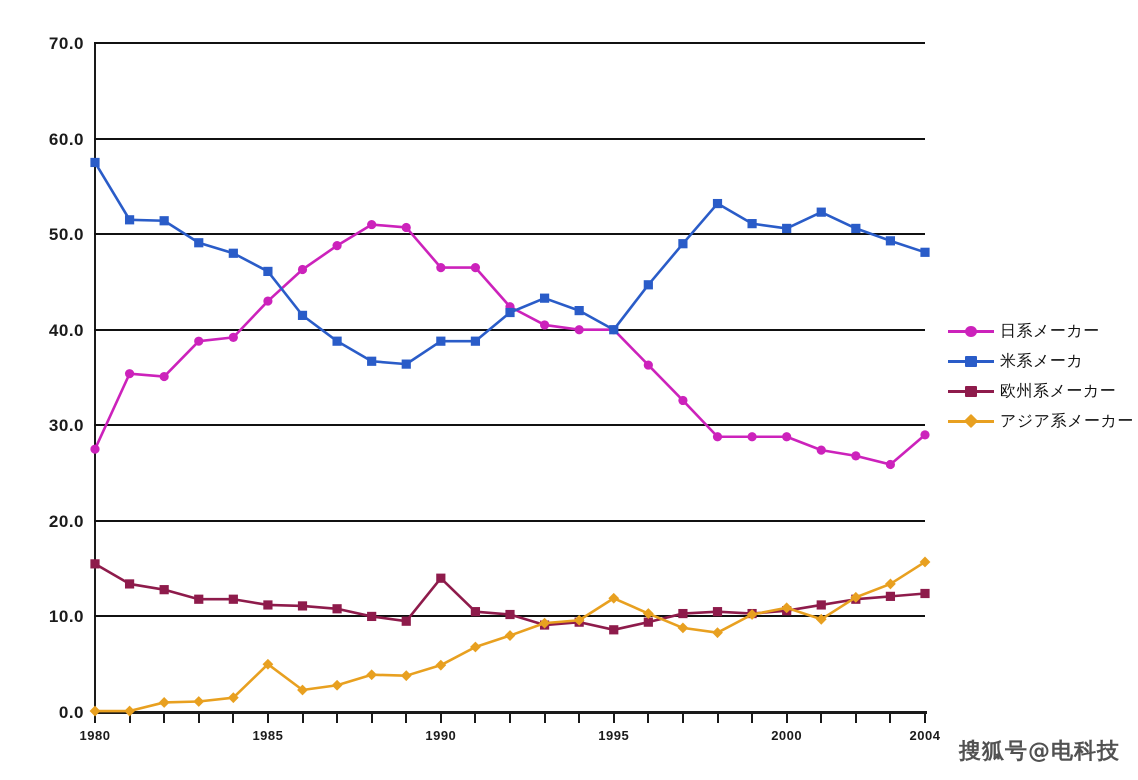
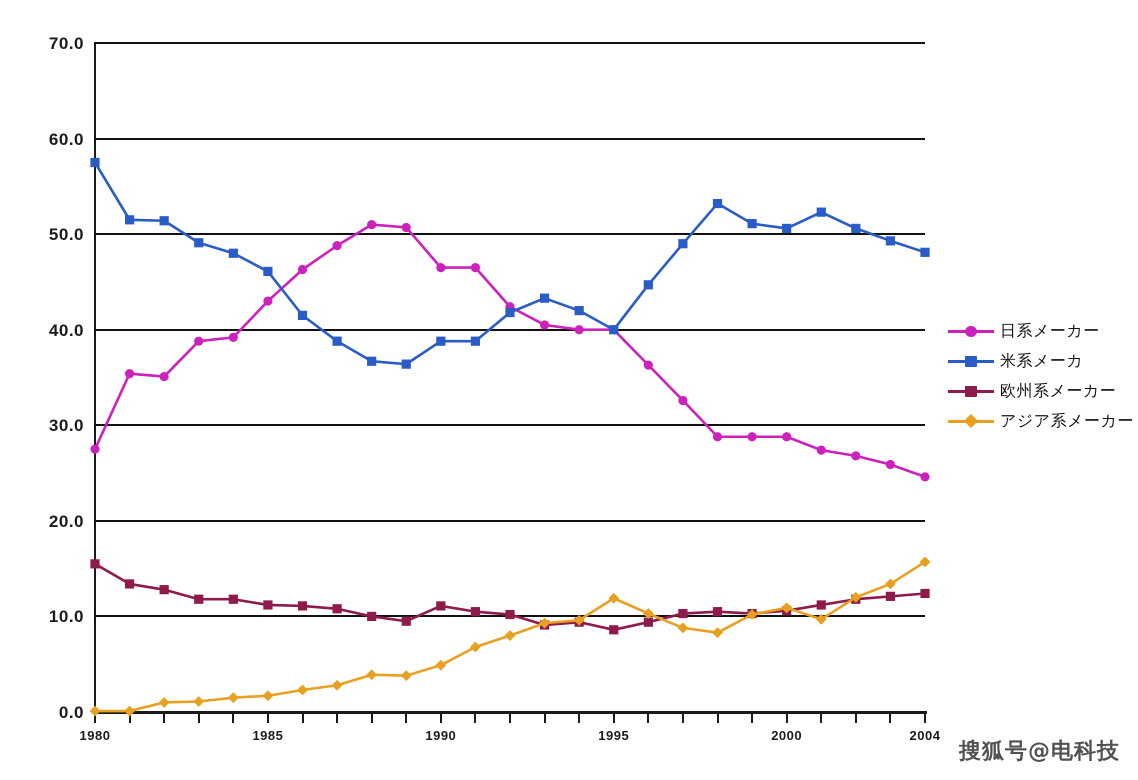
アジア系メーカー/1985: 5 -> 2
欧州系メーカー/1990: 14 -> 11
日系メーカー/2004: 29 -> 25
